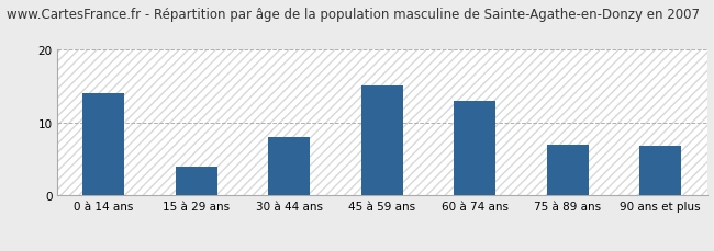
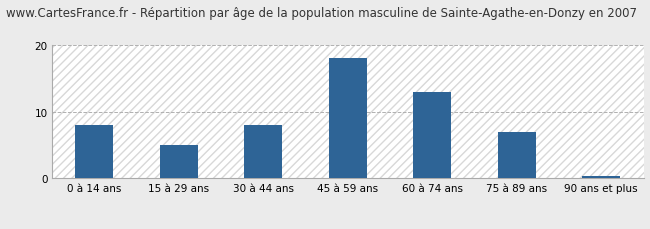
0 à 14 ans: 14.0 -> 8.0
15 à 29 ans: 4.0 -> 5.0
45 à 59 ans: 15.0 -> 18.0
90 ans et plus: 6.8 -> 0.4
